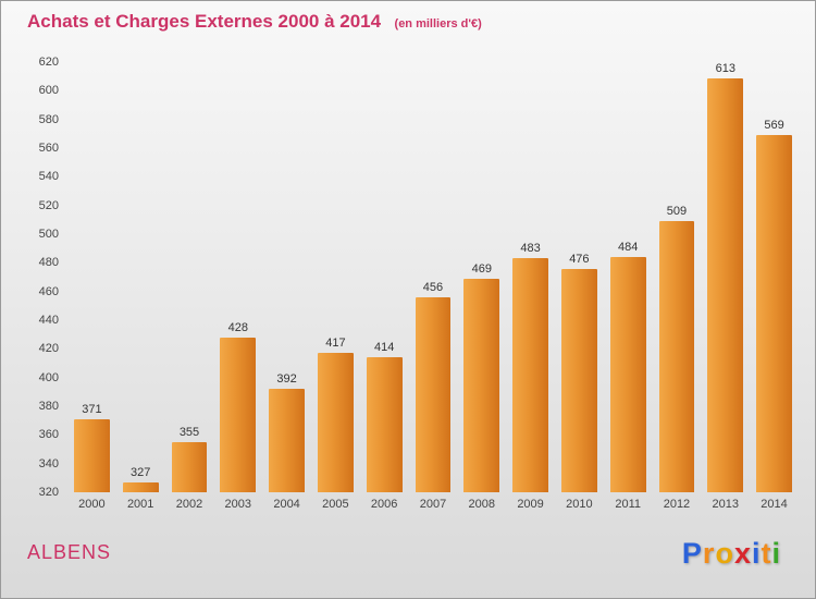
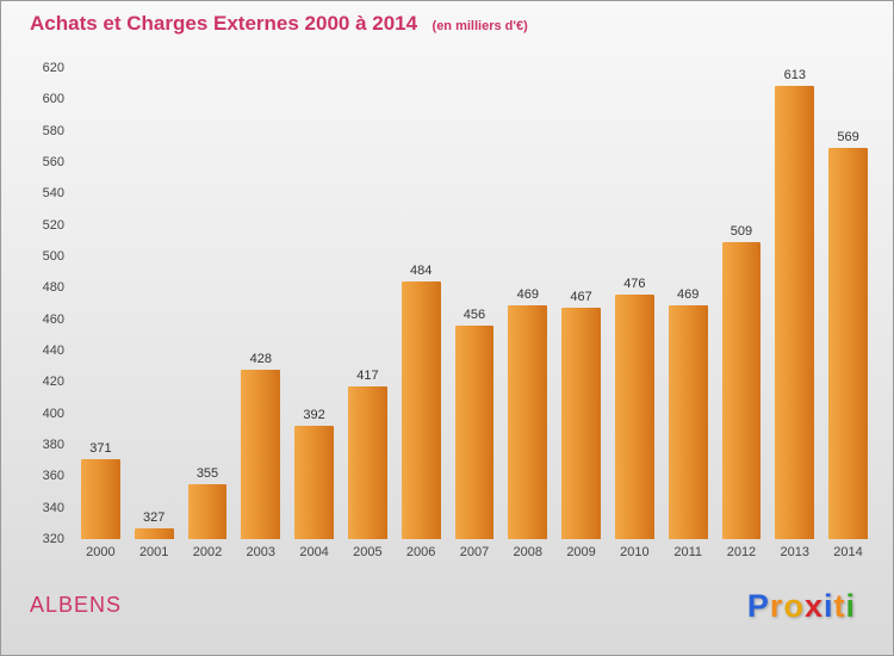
2006: 414 -> 484
2009: 483 -> 467
2011: 484 -> 469
